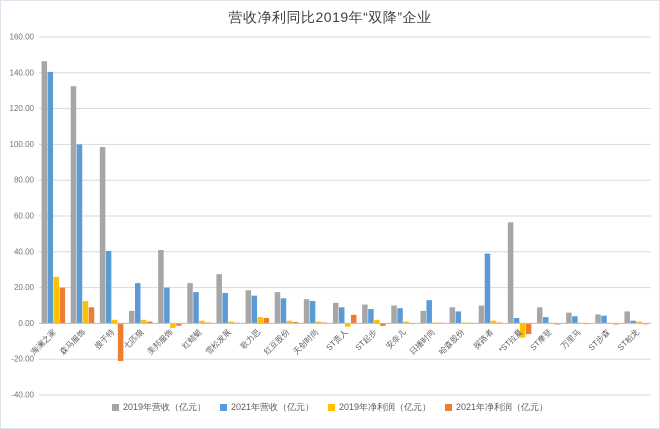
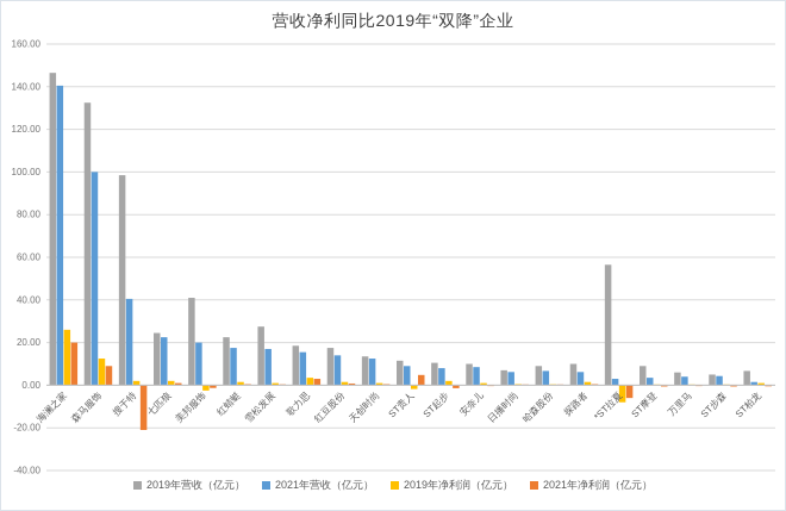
2019年营收（亿元）/七匹狼: 7 -> 24
2021年营收（亿元）/日播时尚: 13 -> 6
2021年营收（亿元）/探路者: 39 -> 6
